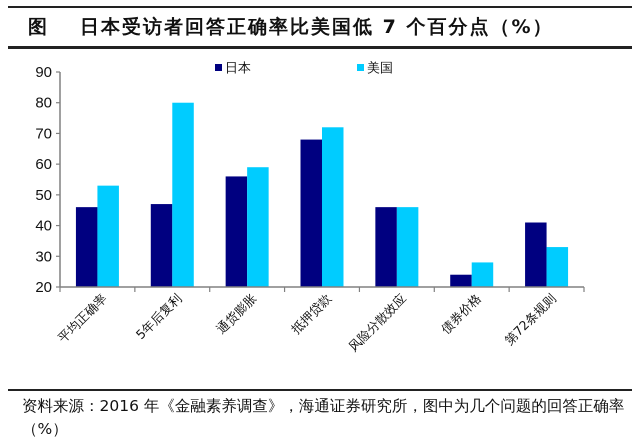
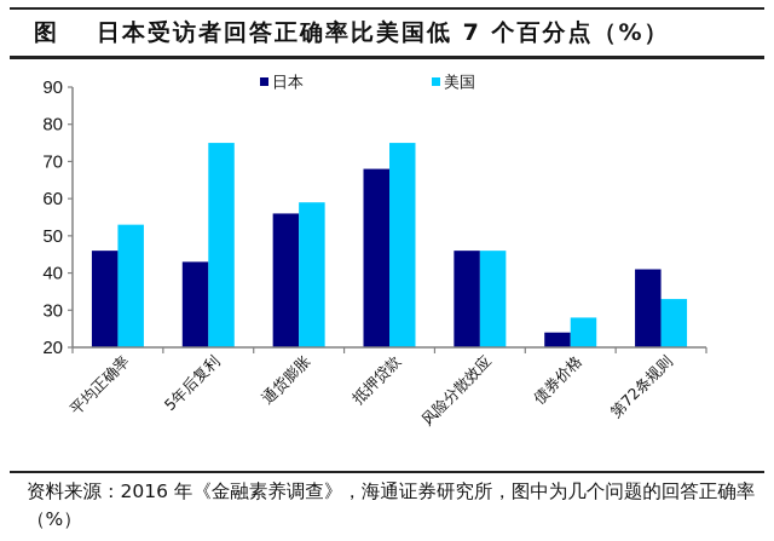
日本/5年后复利: 47 -> 43
美国/5年后复利: 80 -> 75
美国/抵押贷款: 72 -> 75
